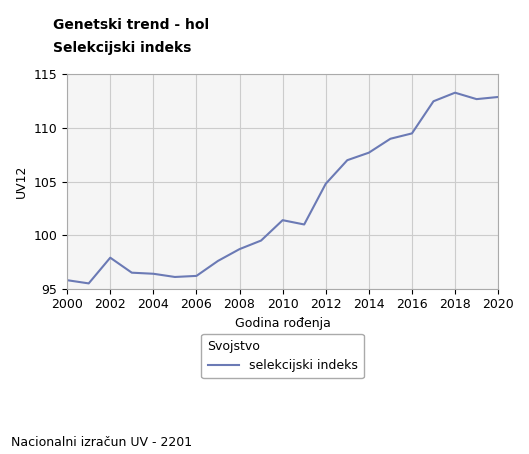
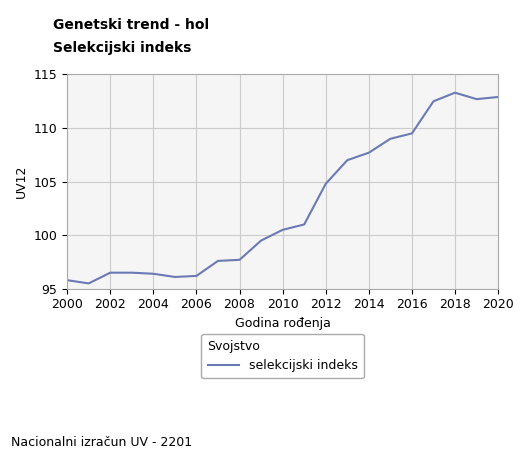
2002: 97.9 -> 96.5
2008: 98.7 -> 97.7
2010: 101.4 -> 100.5
